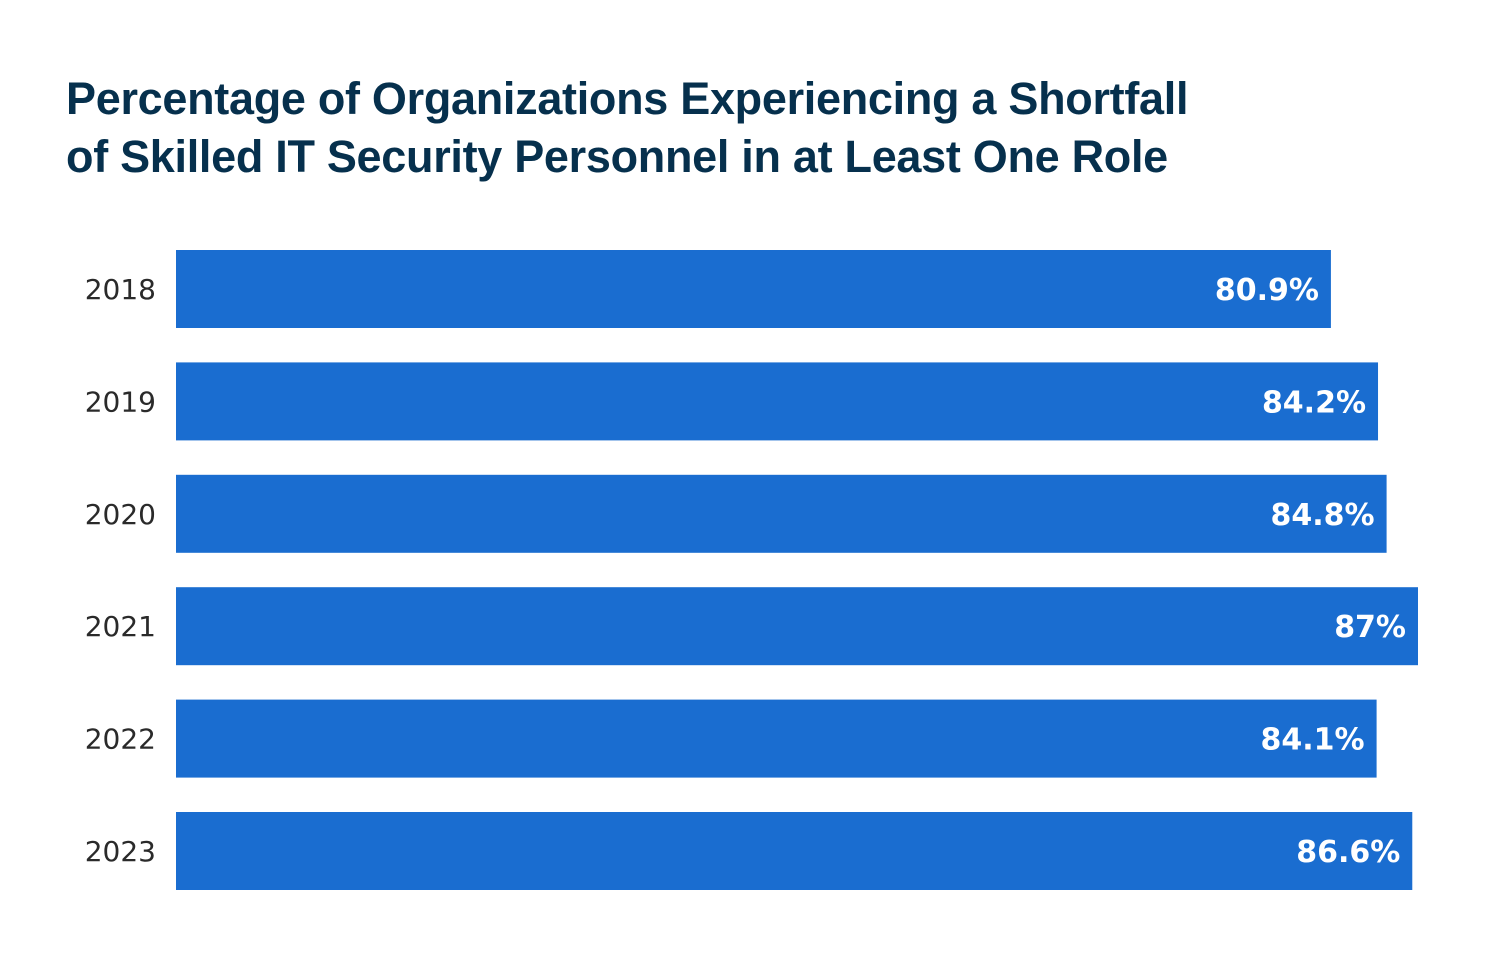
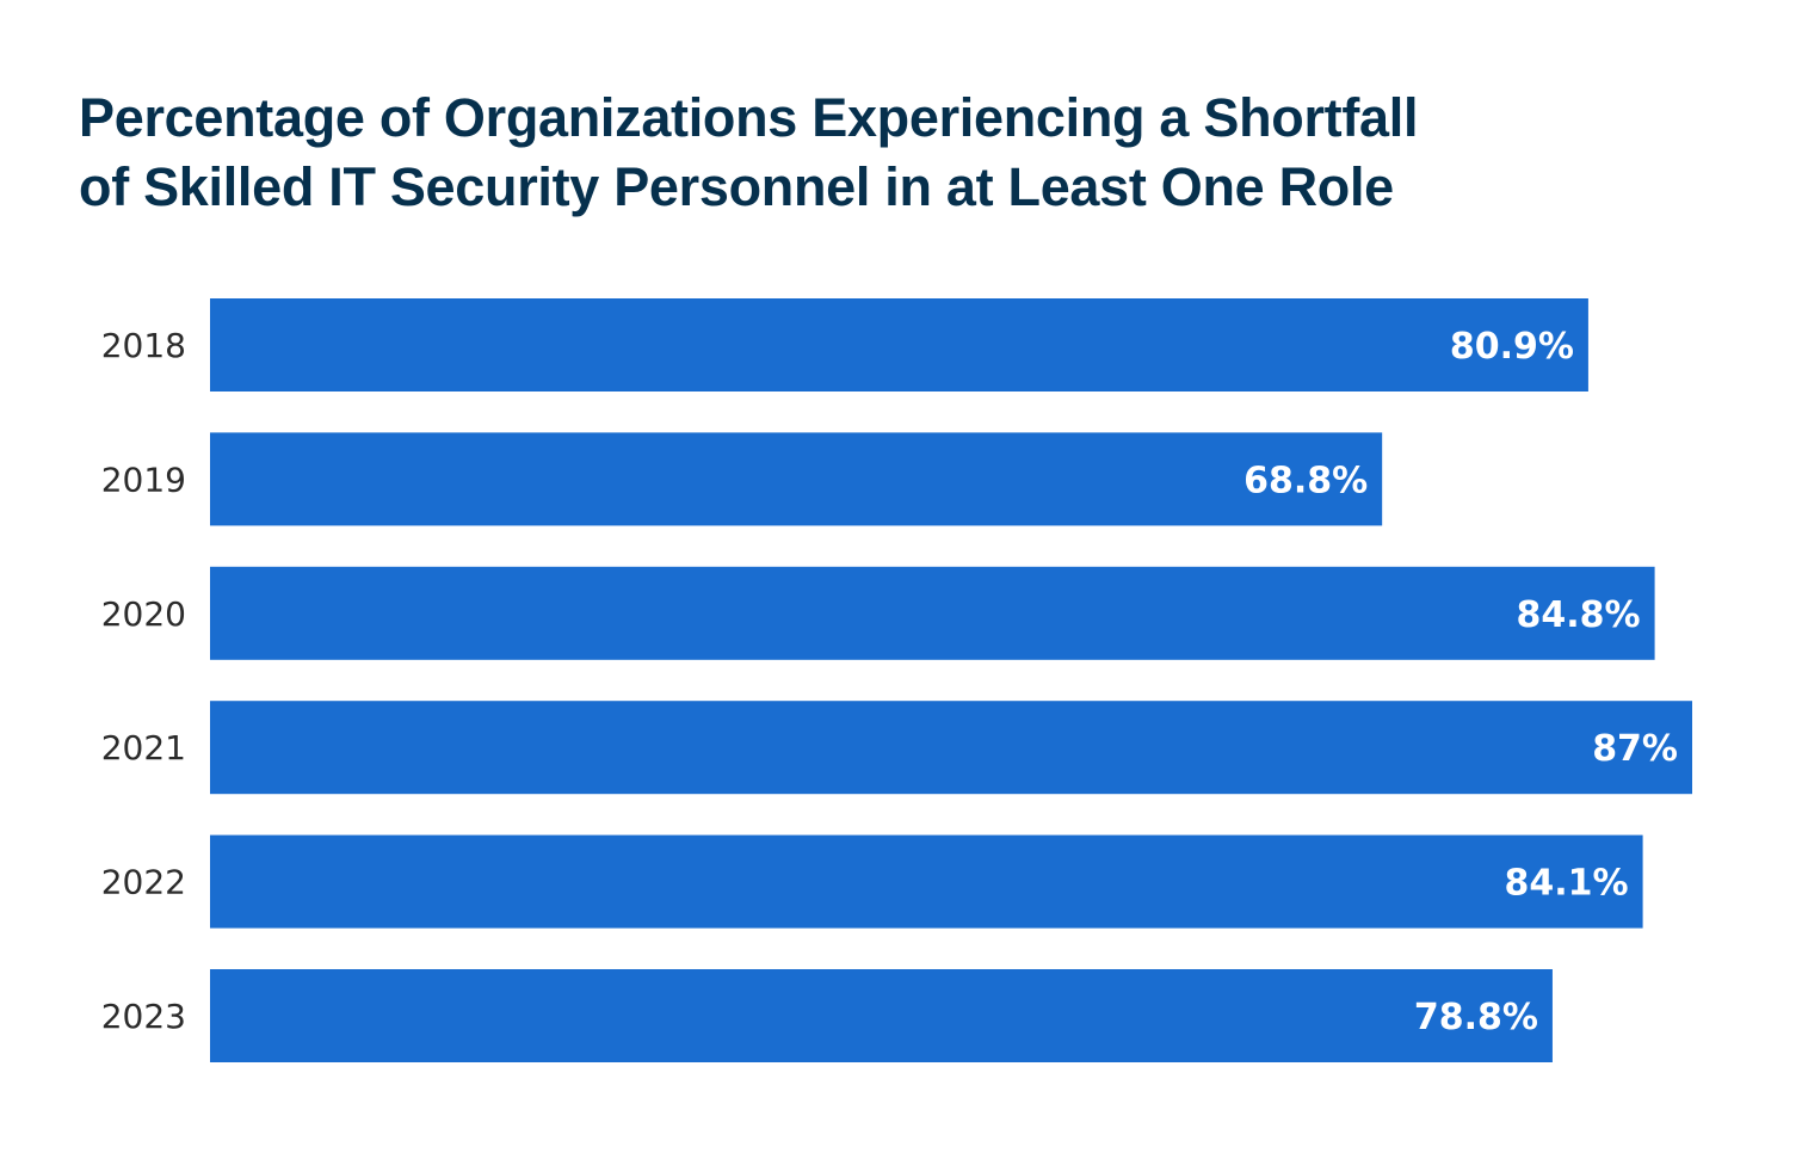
2019: 84.2% -> 68.8%
2023: 86.6% -> 78.8%
